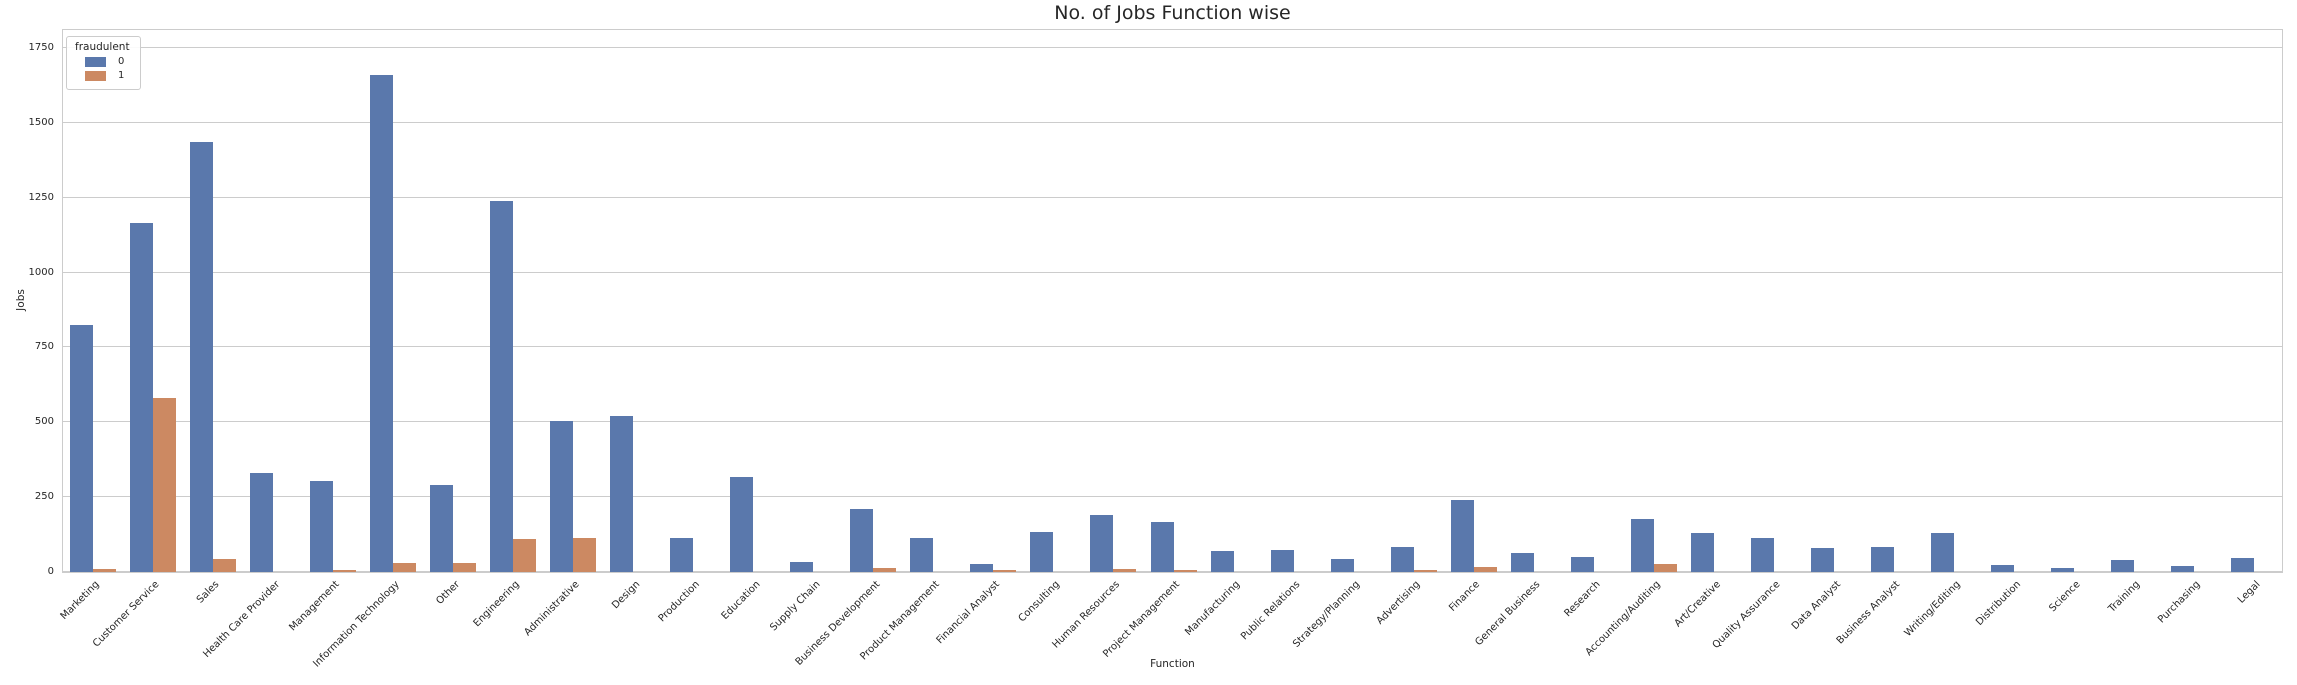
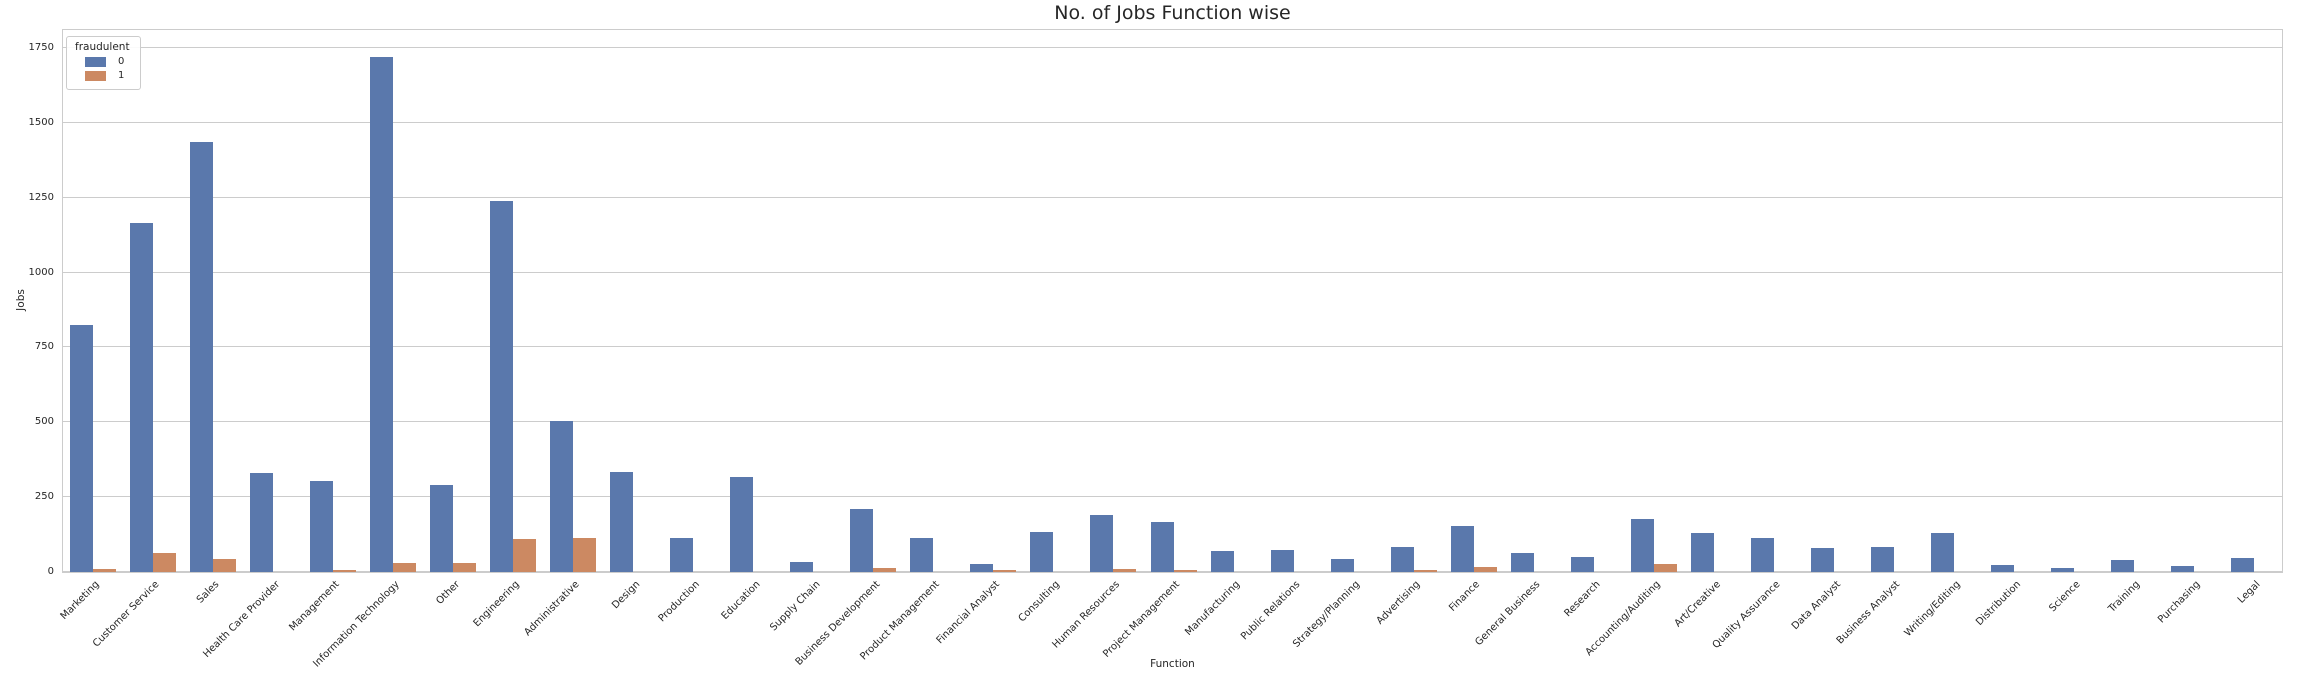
1/Customer Service: 580 -> 60
0/Information Technology: 1660 -> 1720
0/Design: 520 -> 340
0/Finance: 240 -> 150
